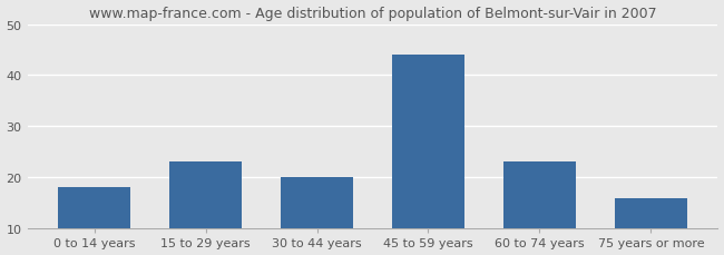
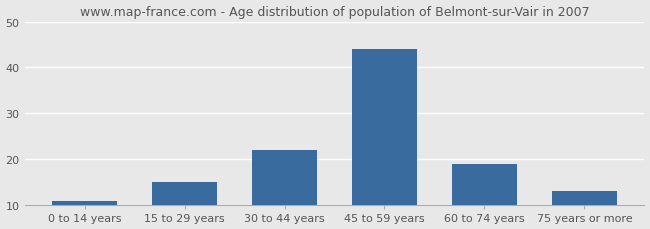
0 to 14 years: 18 -> 11
15 to 29 years: 23 -> 15
30 to 44 years: 20 -> 22
60 to 74 years: 23 -> 19
75 years or more: 16 -> 13
